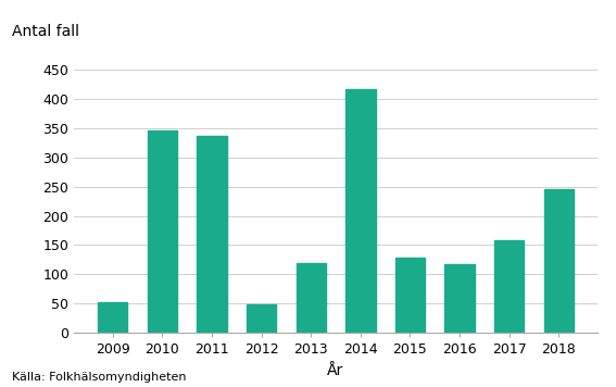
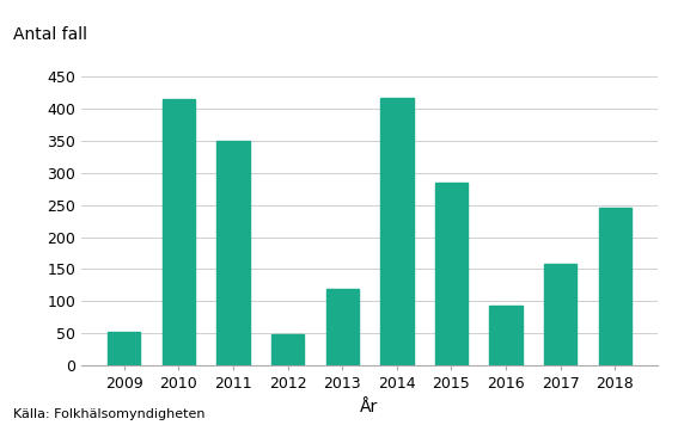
2010: 346 -> 415
2011: 336 -> 350
2015: 128 -> 285
2016: 118 -> 94
